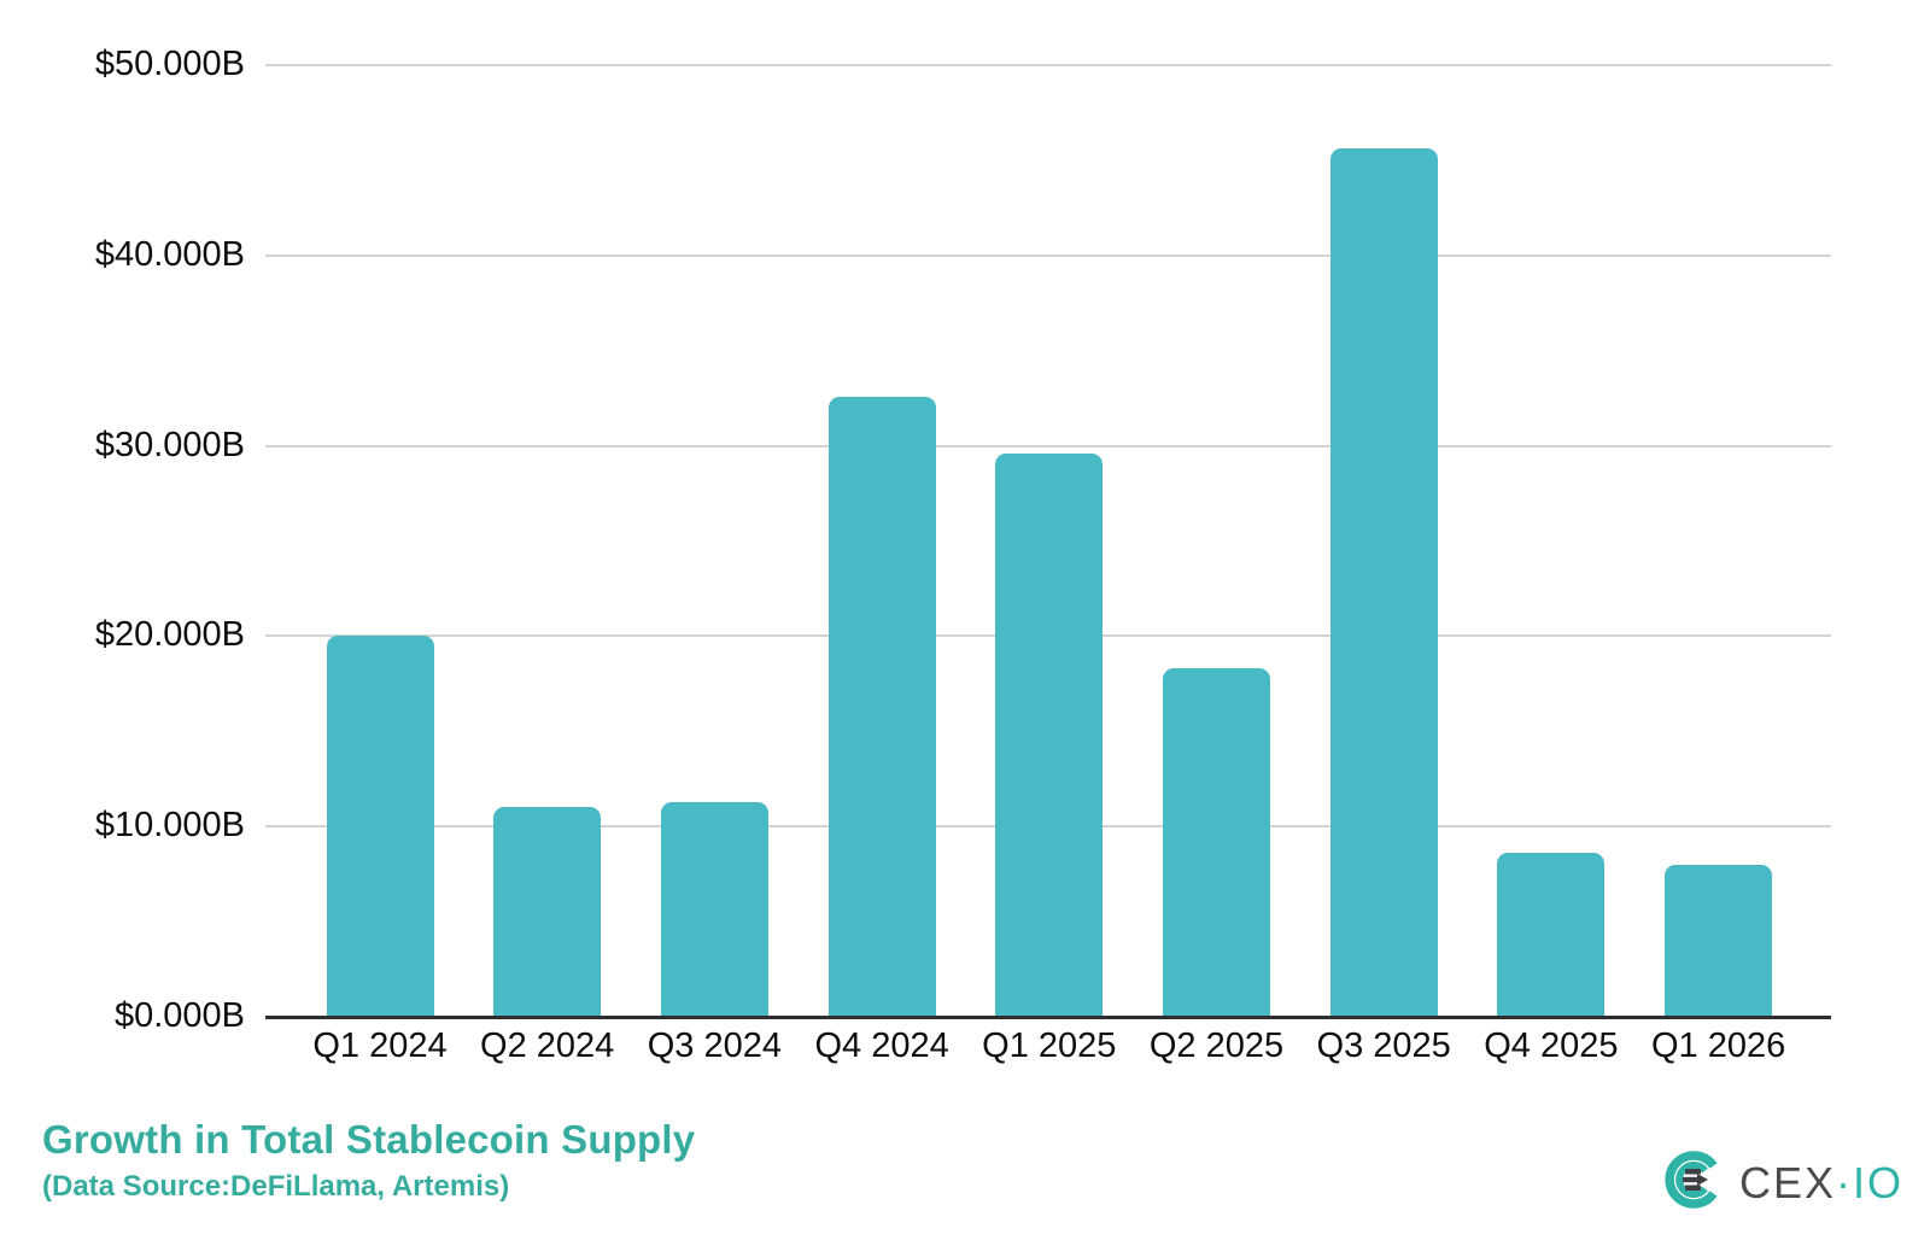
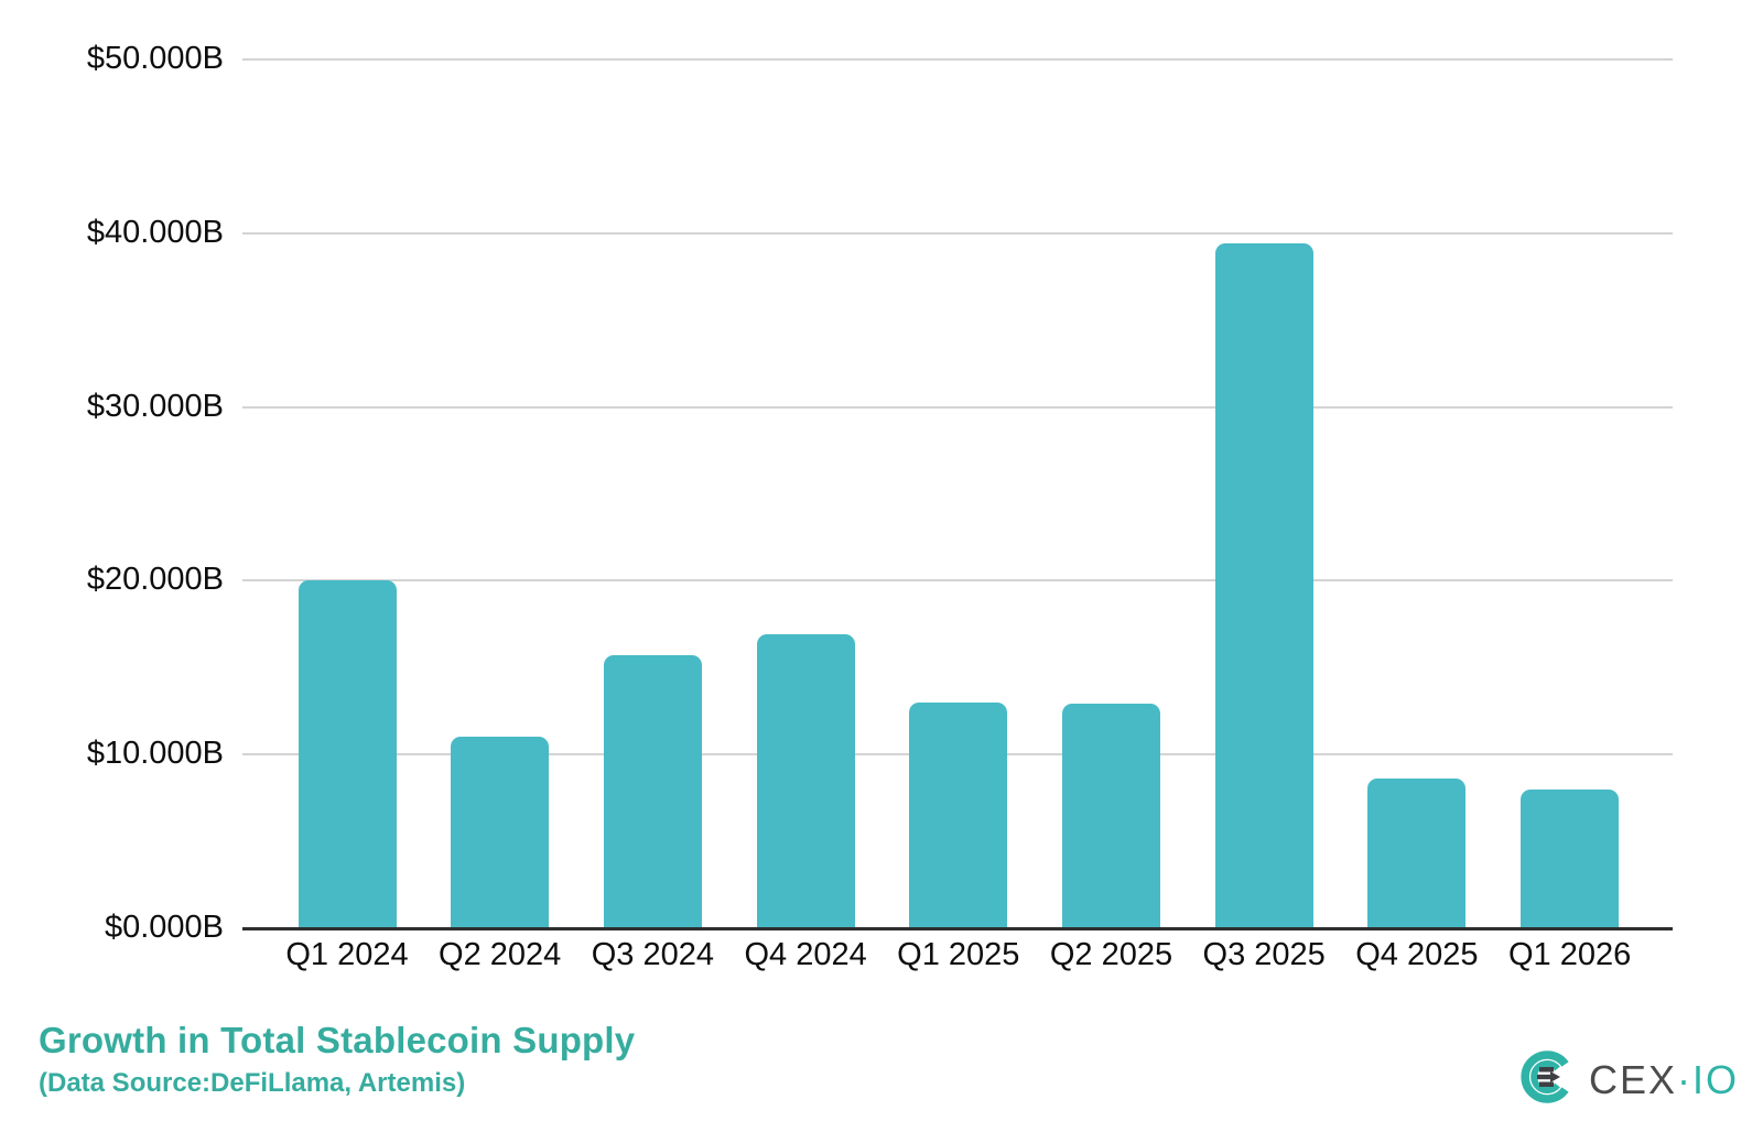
Q3 2024: $11.3B -> $15.7B
Q4 2024: $32.6B -> $16.9B
Q1 2025: $29.6B -> $13.0B
Q2 2025: $18.3B -> $12.9B
Q3 2025: $45.6B -> $39.4B
